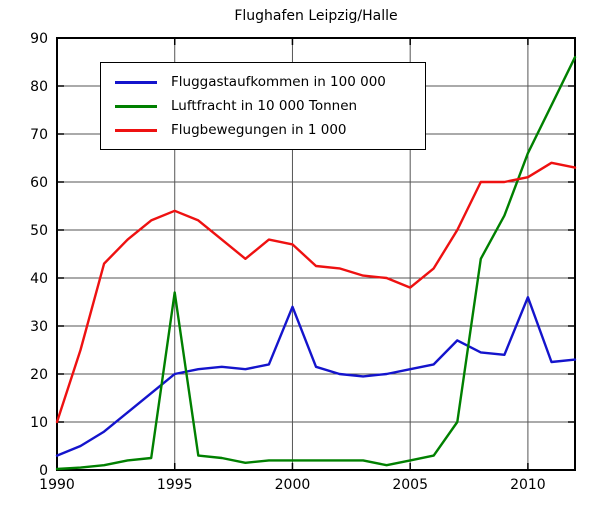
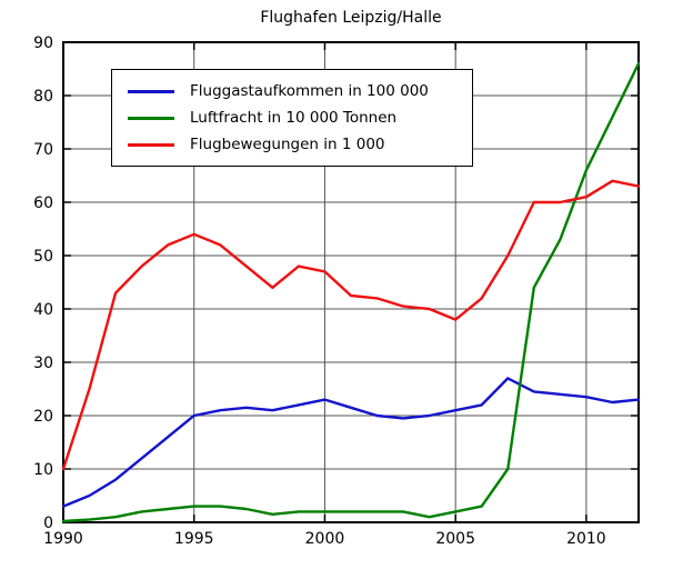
Luftfracht in 10 000 Tonnen/1995: 37 -> 3
Fluggastaufkommen in 100 000/2000: 34 -> 23
Fluggastaufkommen in 100 000/2010: 36 -> 24
